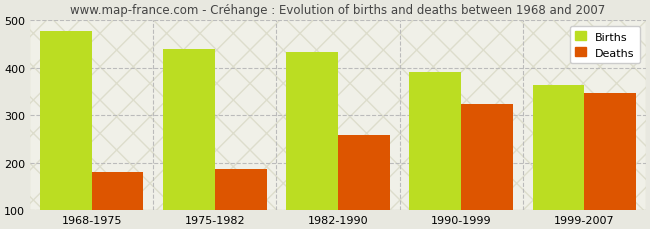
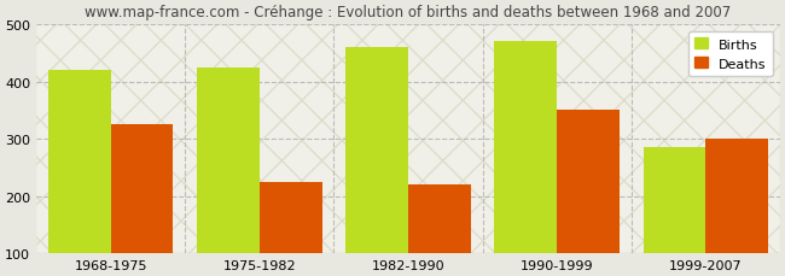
Births/1968-1975: 478 -> 420
Deaths/1968-1975: 179 -> 325
Births/1975-1982: 440 -> 425
Deaths/1975-1982: 187 -> 225
Births/1982-1990: 433 -> 460
Deaths/1982-1990: 257 -> 220
Births/1990-1999: 390 -> 470
Deaths/1990-1999: 323 -> 350
Births/1999-2007: 363 -> 285
Deaths/1999-2007: 347 -> 300
